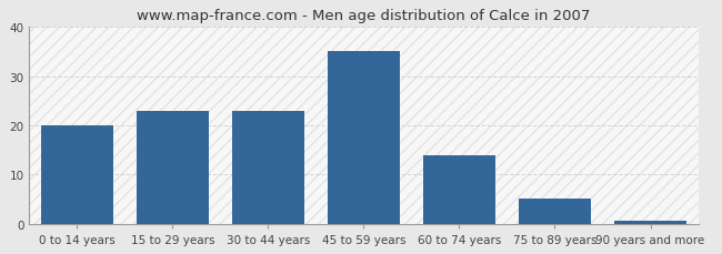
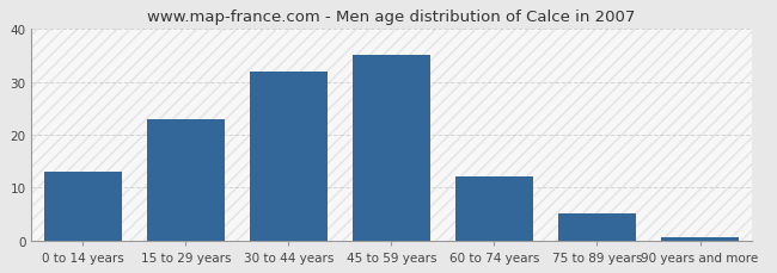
0 to 14 years: 20.0 -> 13.0
30 to 44 years: 23.0 -> 32.0
60 to 74 years: 14.0 -> 12.0
